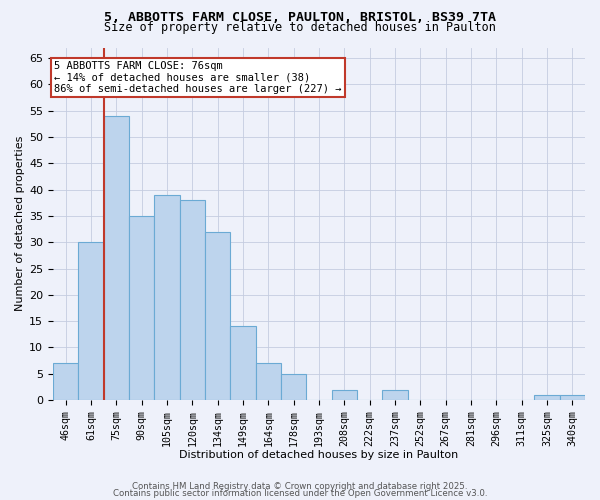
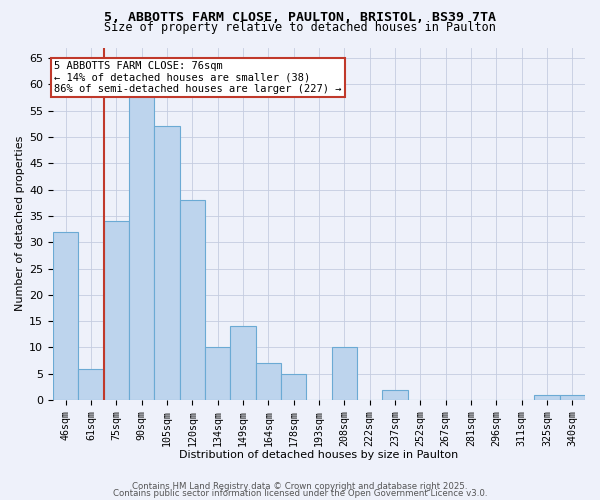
46sqm: 7 -> 32
61sqm: 30 -> 6
75sqm: 54 -> 34
90sqm: 35 -> 58
105sqm: 39 -> 52
134sqm: 32 -> 10
208sqm: 2 -> 10
